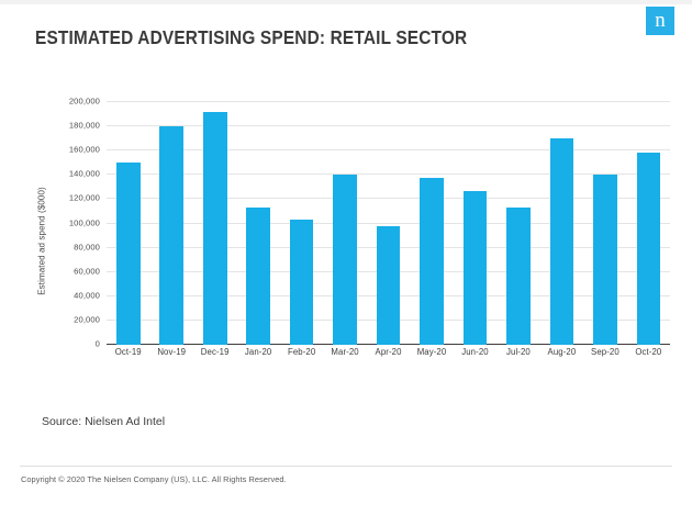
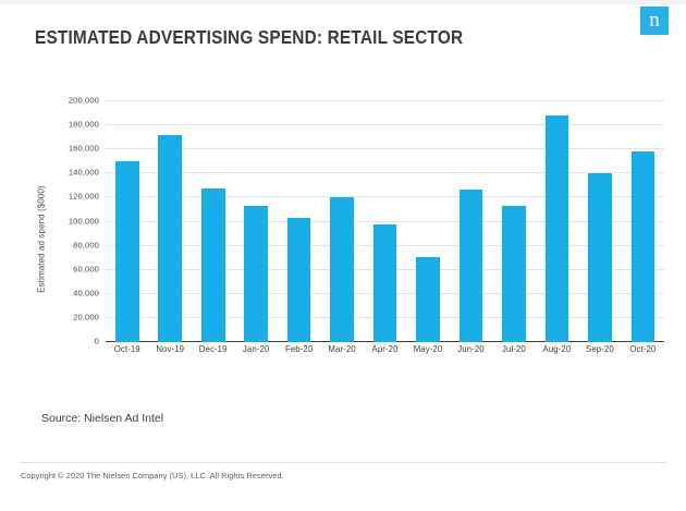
Nov-19: 180000 -> 172000
Dec-19: 192000 -> 128000
Mar-20: 140000 -> 120000
May-20: 138000 -> 71000
Aug-20: 170000 -> 188000
